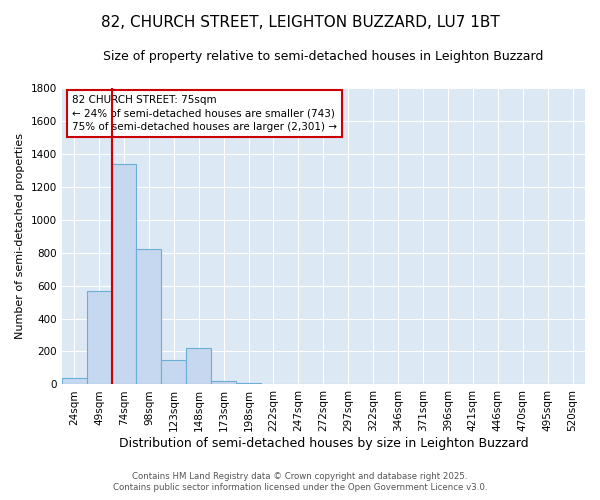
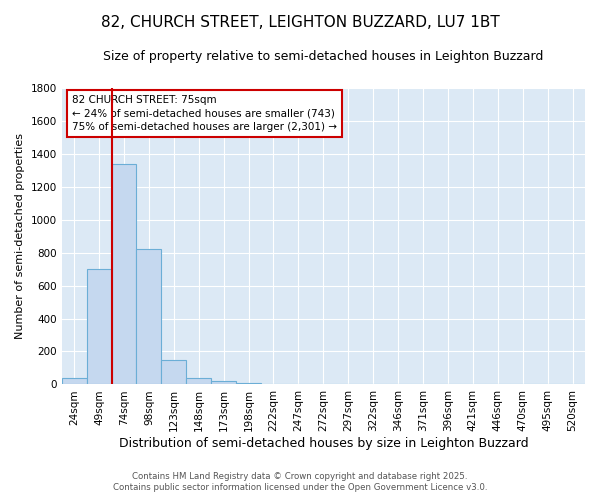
49sqm: 570 -> 700
148sqm: 220 -> 40
